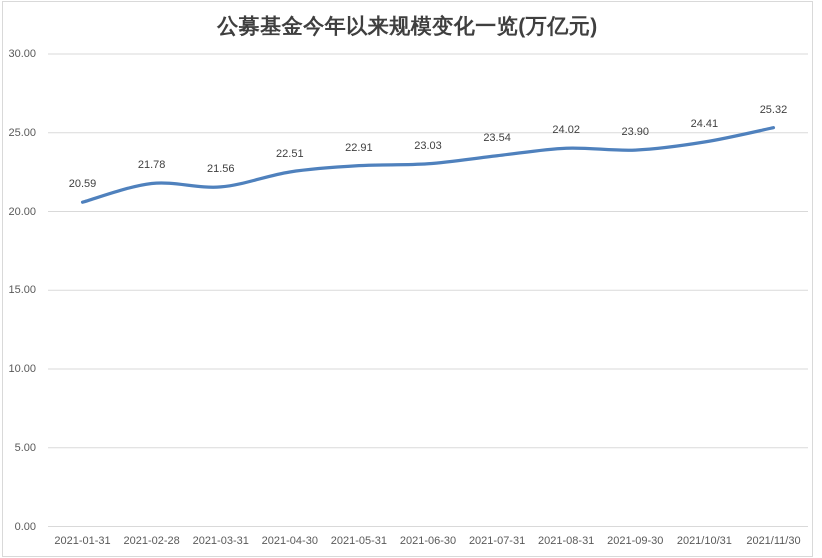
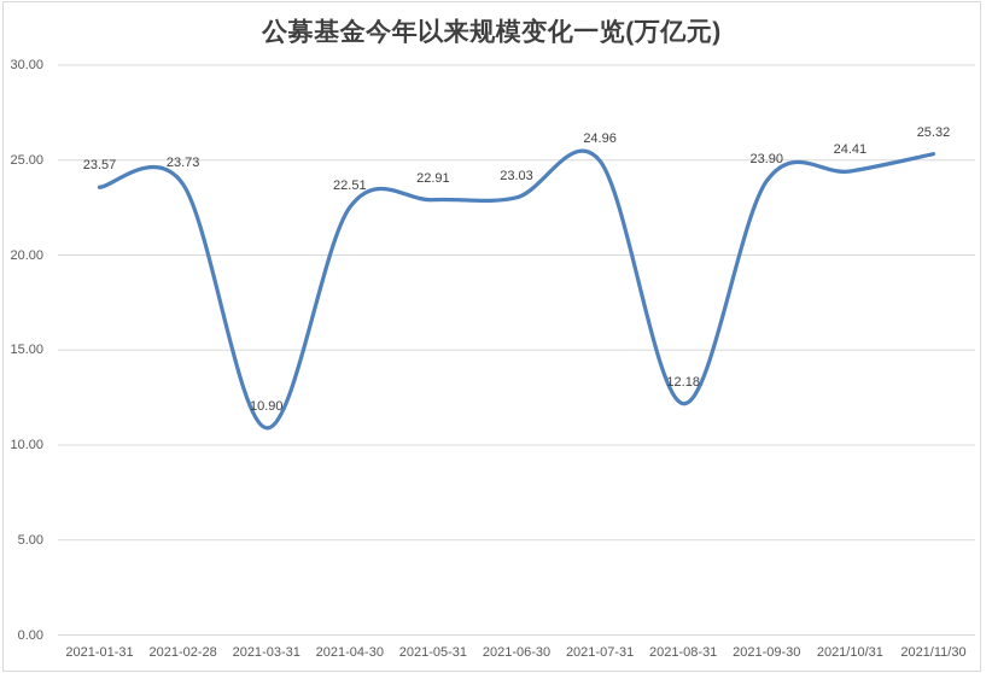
2021-01-31: 20.59 -> 23.57
2021-02-28: 21.78 -> 23.73
2021-03-31: 21.56 -> 10.90
2021-07-31: 23.54 -> 24.96
2021-08-31: 24.02 -> 12.18
